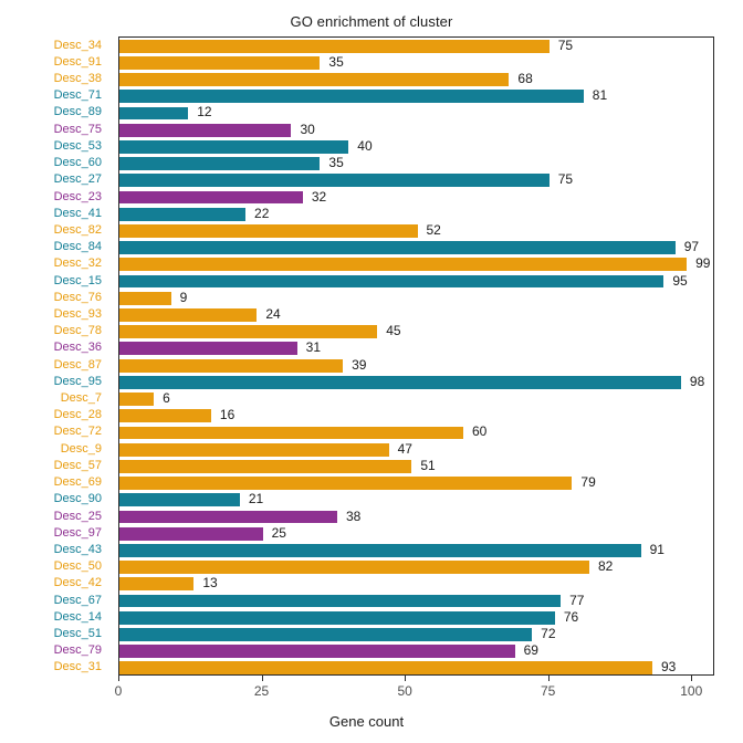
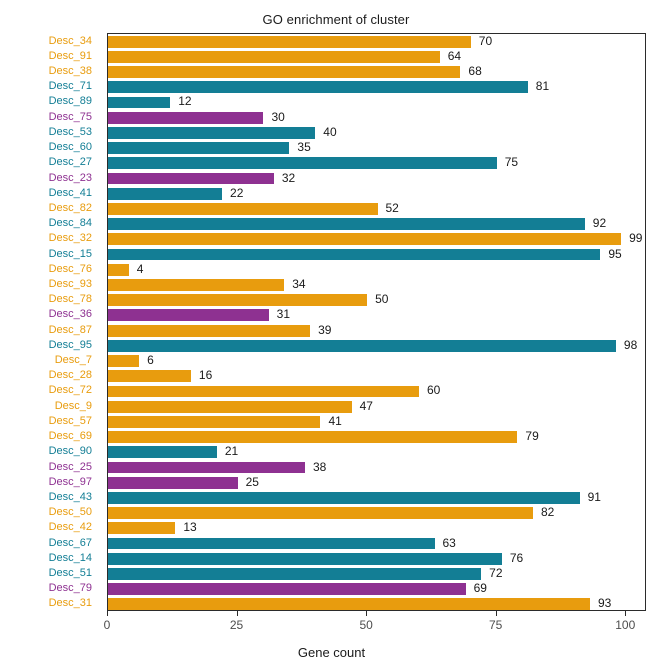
Desc_34: 75 -> 70
Desc_91: 35 -> 64
Desc_84: 97 -> 92
Desc_76: 9 -> 4
Desc_93: 24 -> 34
Desc_78: 45 -> 50
Desc_57: 51 -> 41
Desc_67: 77 -> 63
